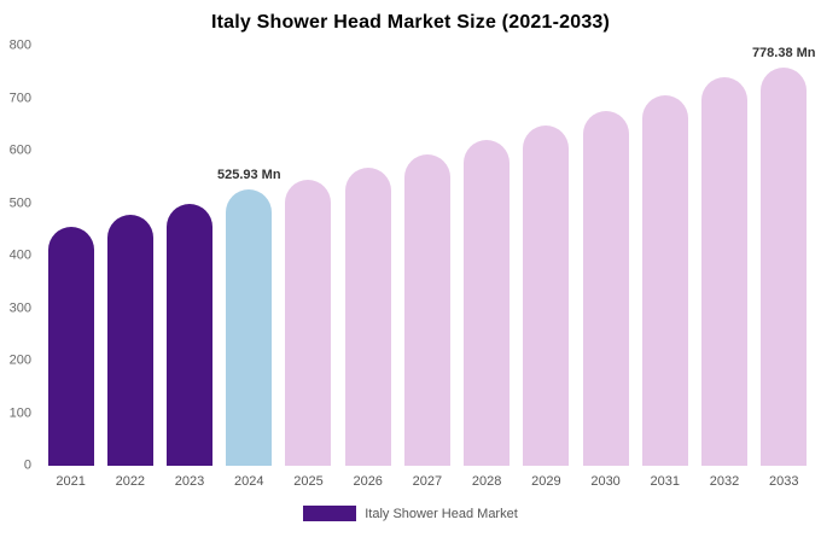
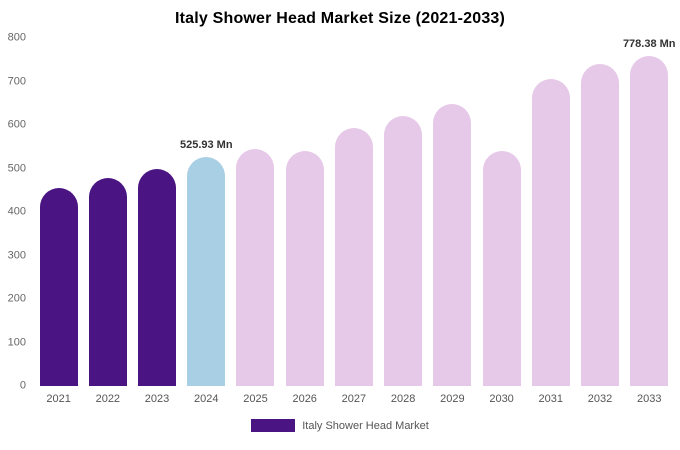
2026: 570 -> 540
2030: 680 -> 540
